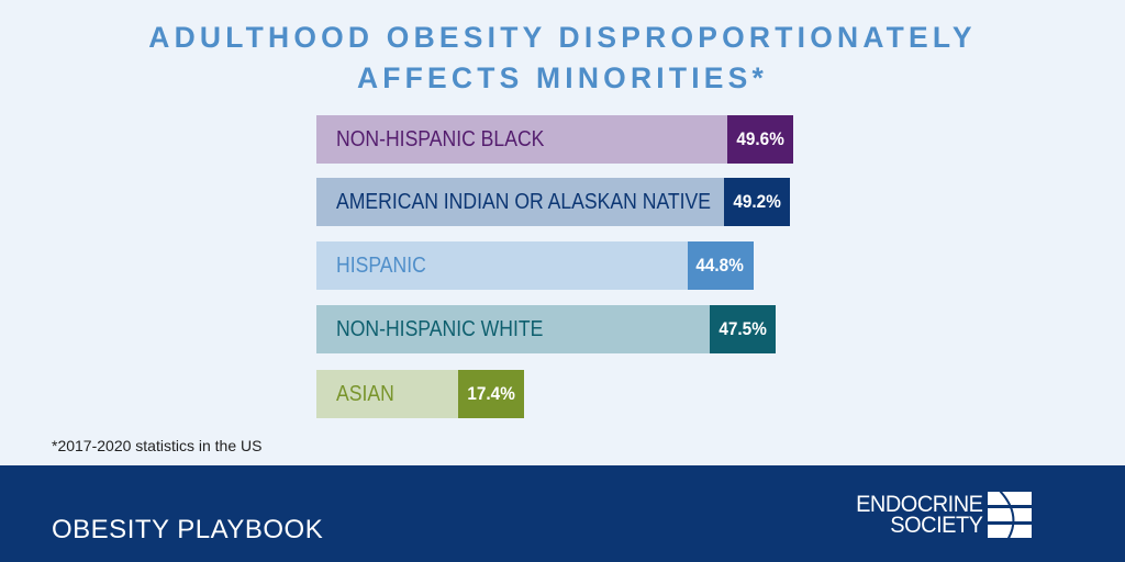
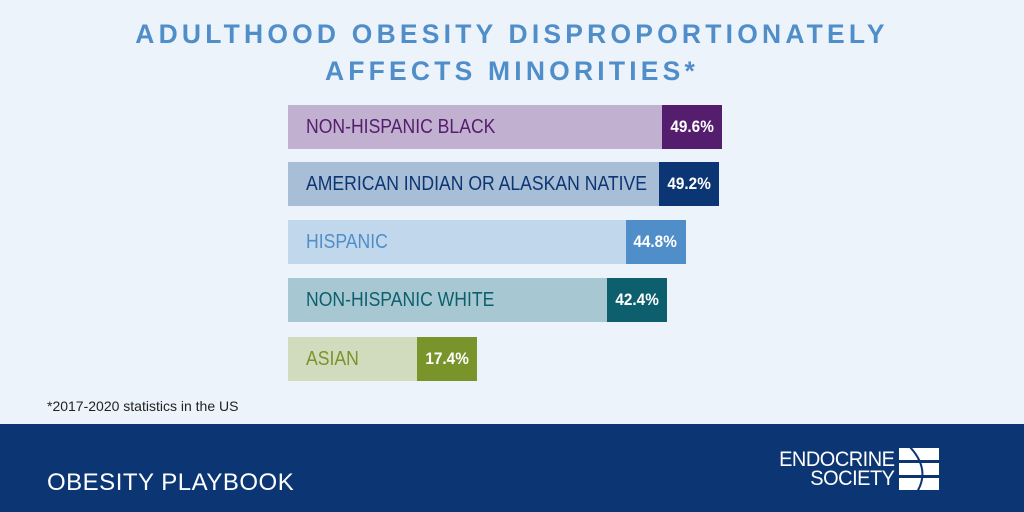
NON-HISPANIC WHITE: 47.5% -> 42.4%
